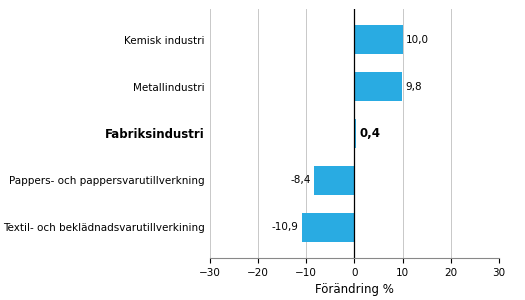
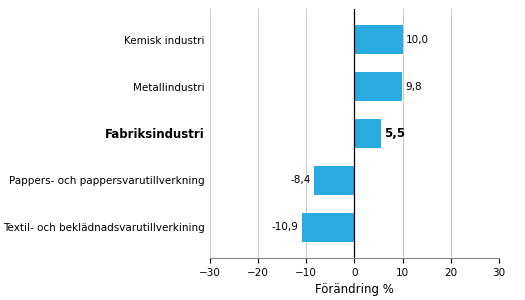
Fabriksindustri: 0,4 -> 5,5
